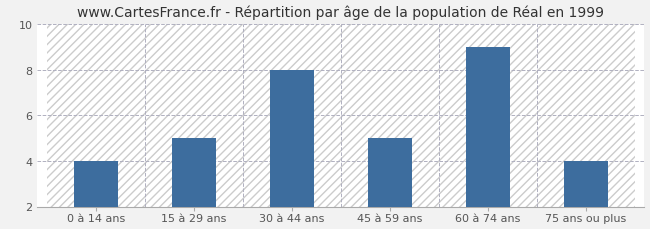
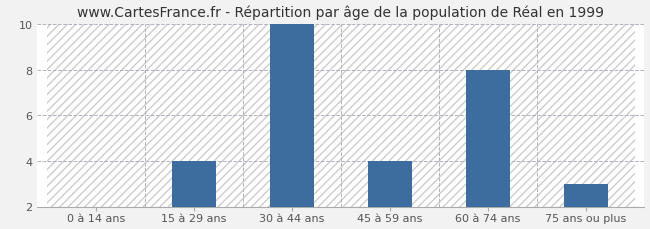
0 à 14 ans: 4 -> 2
15 à 29 ans: 5 -> 4
30 à 44 ans: 8 -> 10
45 à 59 ans: 5 -> 4
60 à 74 ans: 9 -> 8
75 ans ou plus: 4 -> 3
